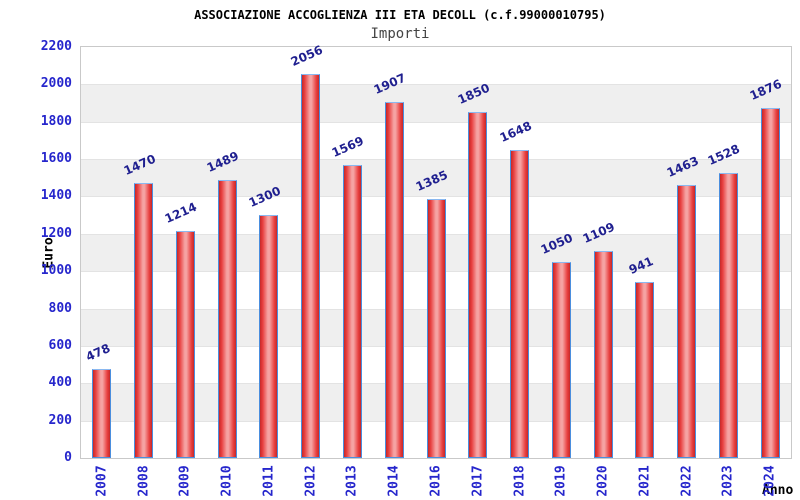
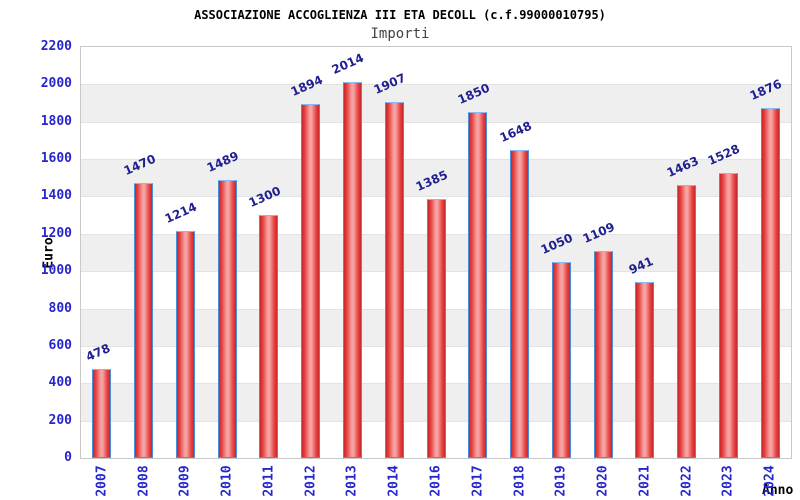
2012: 2056 -> 1894
2013: 1569 -> 2014
